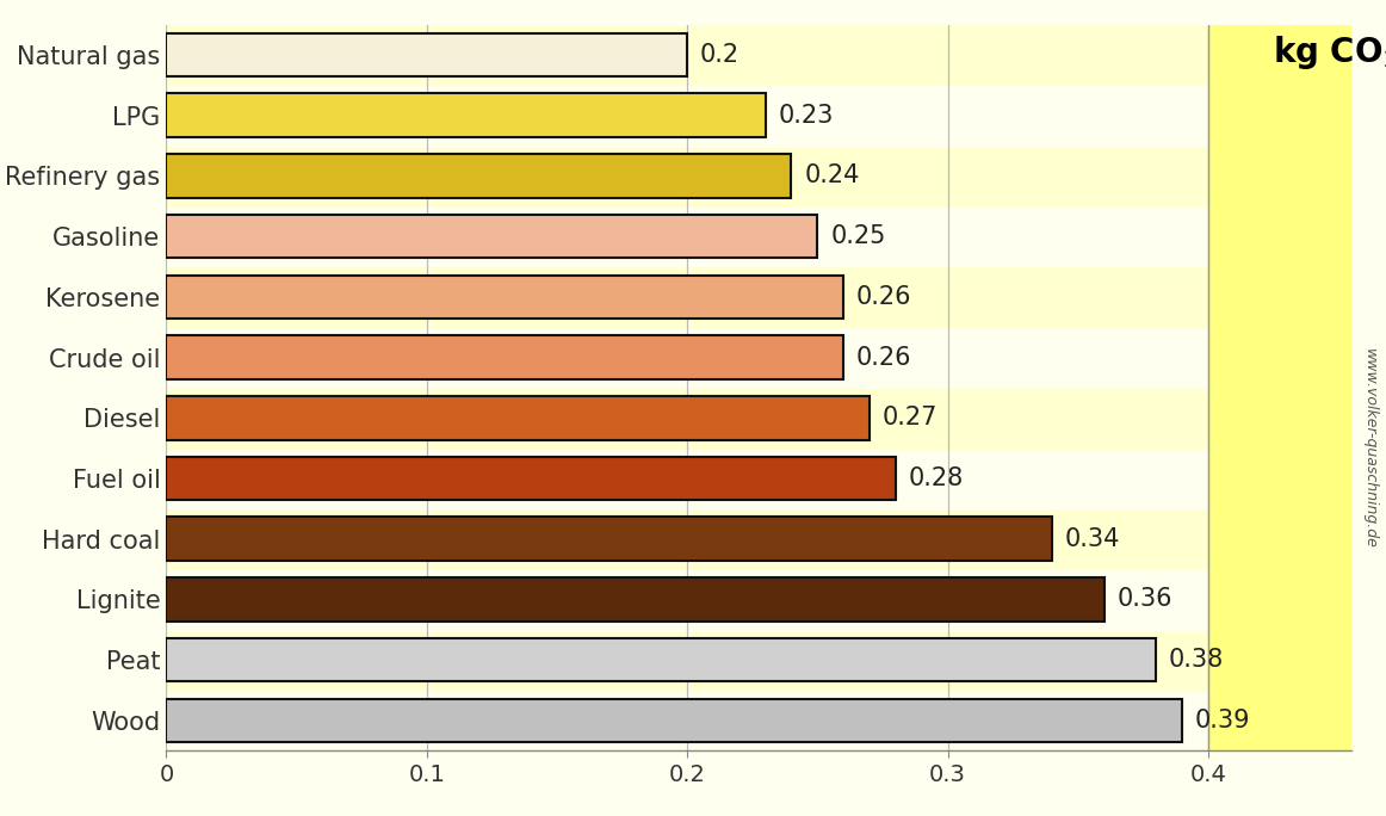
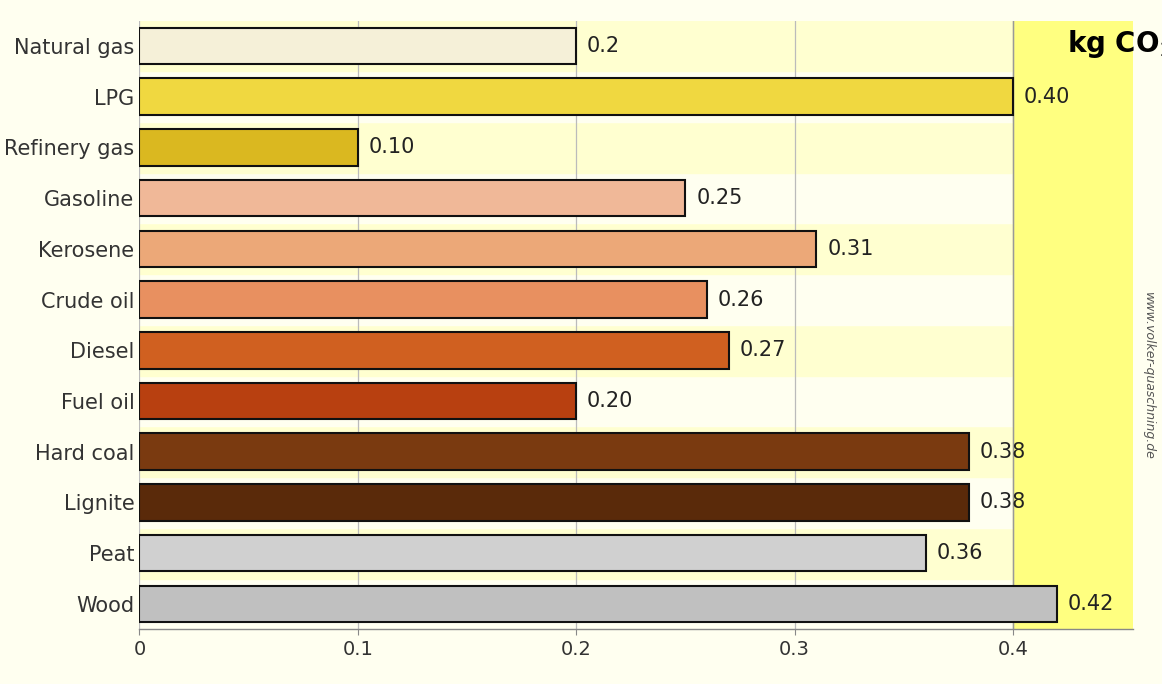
LPG: 0.23 -> 0.40
Refinery gas: 0.24 -> 0.10
Kerosene: 0.26 -> 0.31
Fuel oil: 0.28 -> 0.20
Hard coal: 0.34 -> 0.38
Lignite: 0.36 -> 0.38
Peat: 0.38 -> 0.36
Wood: 0.39 -> 0.42
